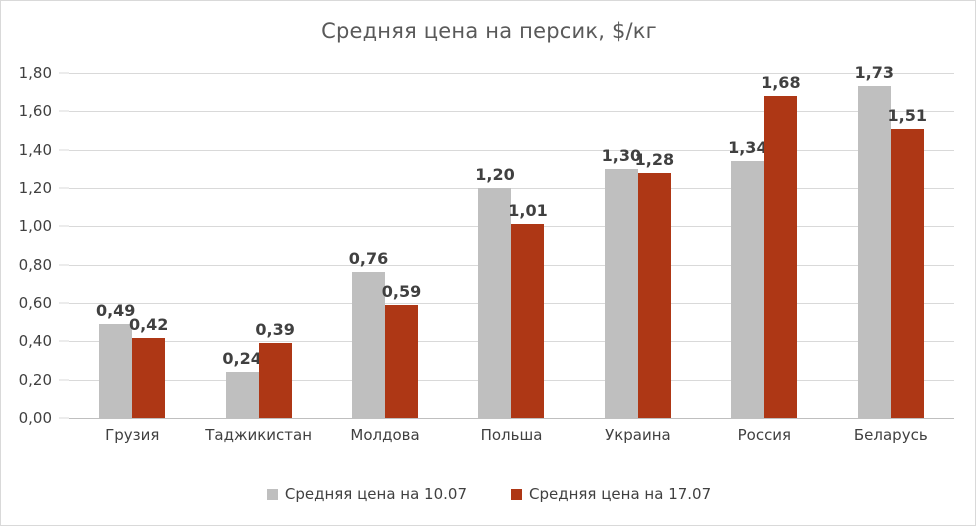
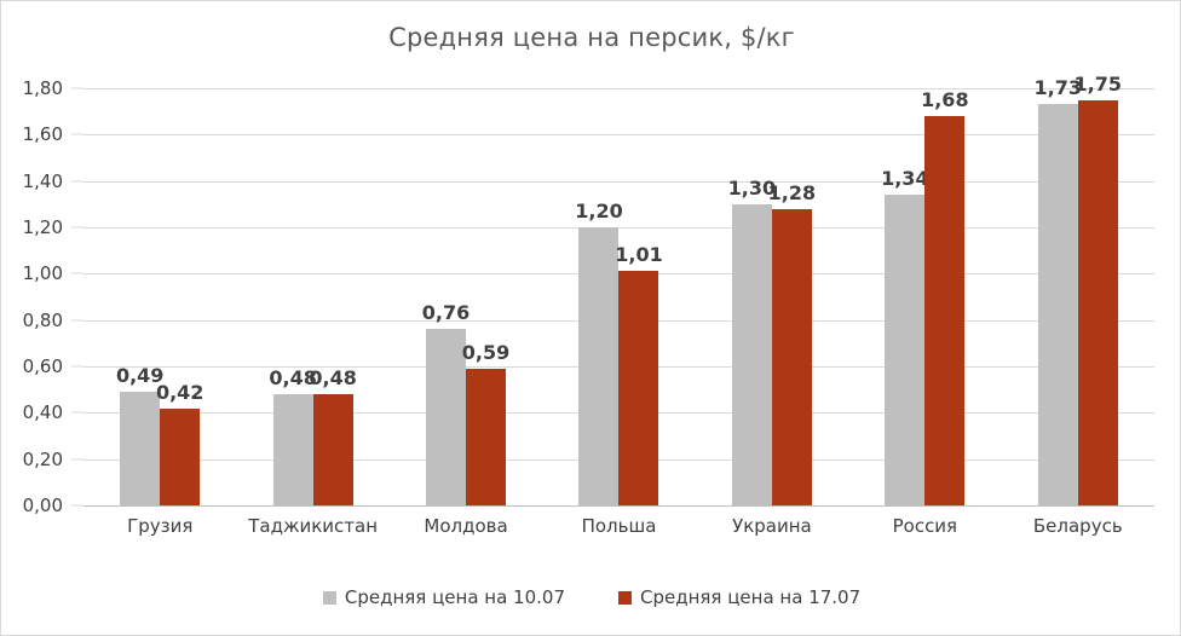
Средняя цена на 10.07/Таджикистан: 0,24 -> 0,48
Средняя цена на 17.07/Таджикистан: 0,39 -> 0,48
Средняя цена на 17.07/Беларусь: 1,51 -> 1,75
